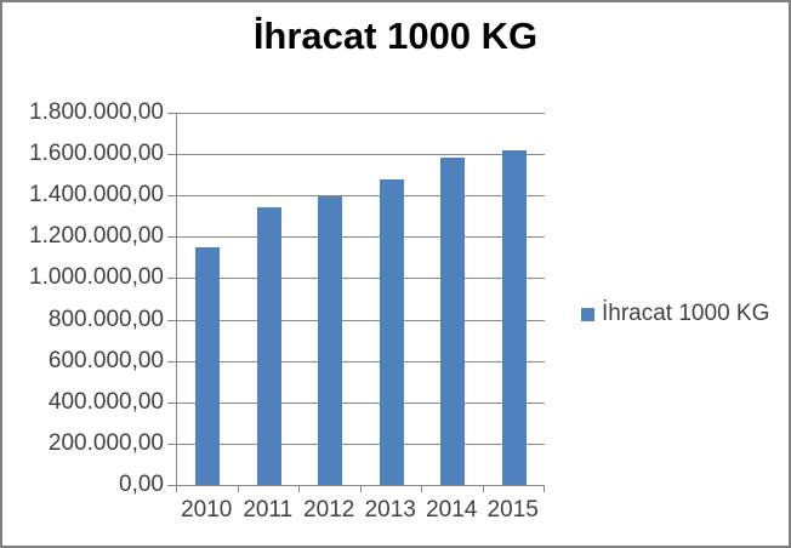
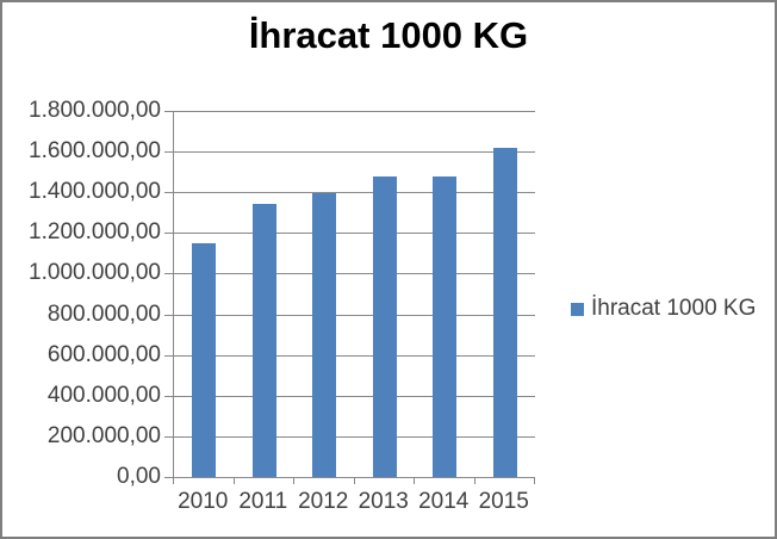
2014: 1580000 -> 1480000
